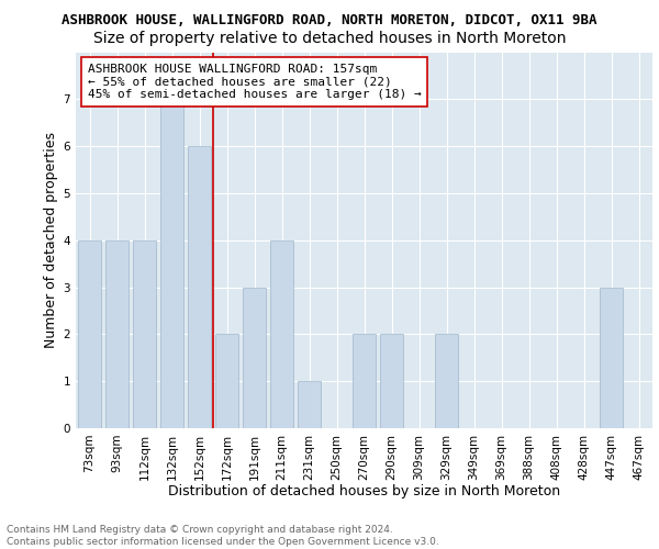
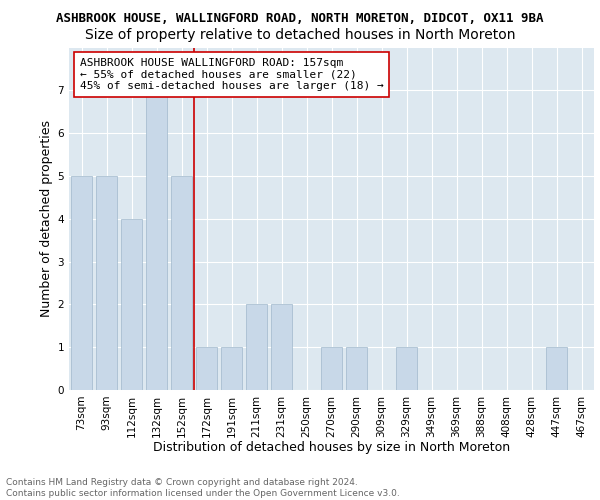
73sqm: 4 -> 5
93sqm: 4 -> 5
152sqm: 6 -> 5
172sqm: 2 -> 1
191sqm: 3 -> 1
211sqm: 4 -> 2
231sqm: 1 -> 2
270sqm: 2 -> 1
290sqm: 2 -> 1
329sqm: 2 -> 1
447sqm: 3 -> 1
